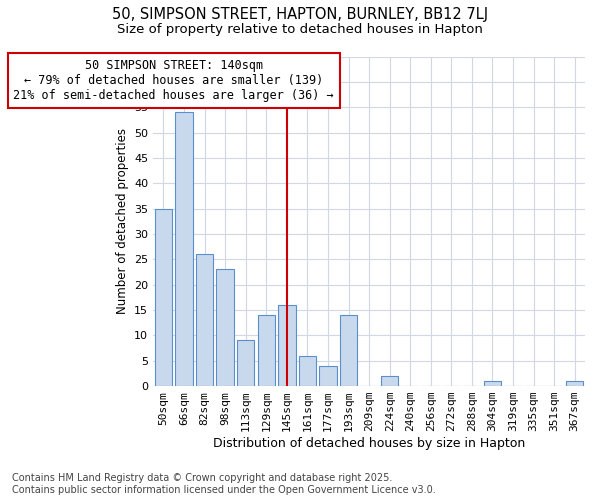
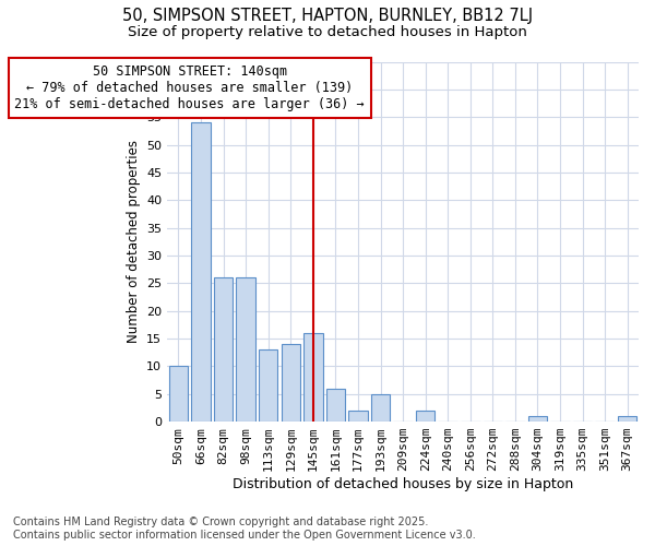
50sqm: 35 -> 10
98sqm: 23 -> 26
113sqm: 9 -> 13
177sqm: 4 -> 2
193sqm: 14 -> 5
